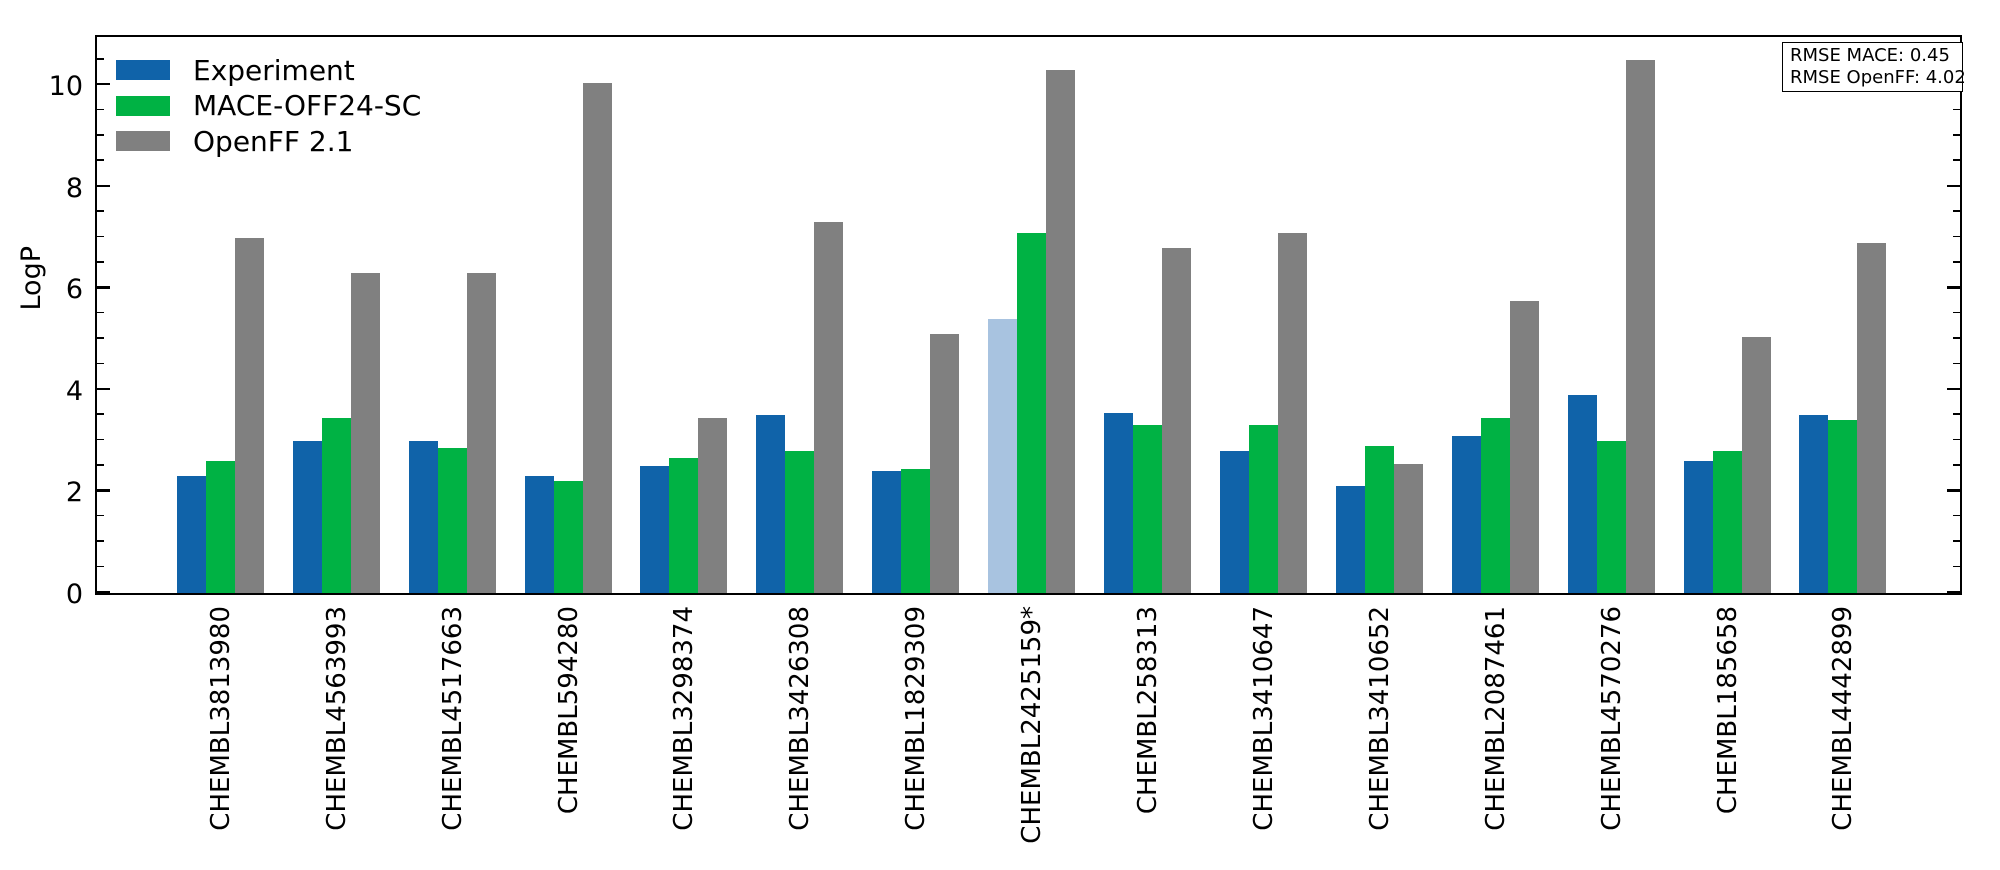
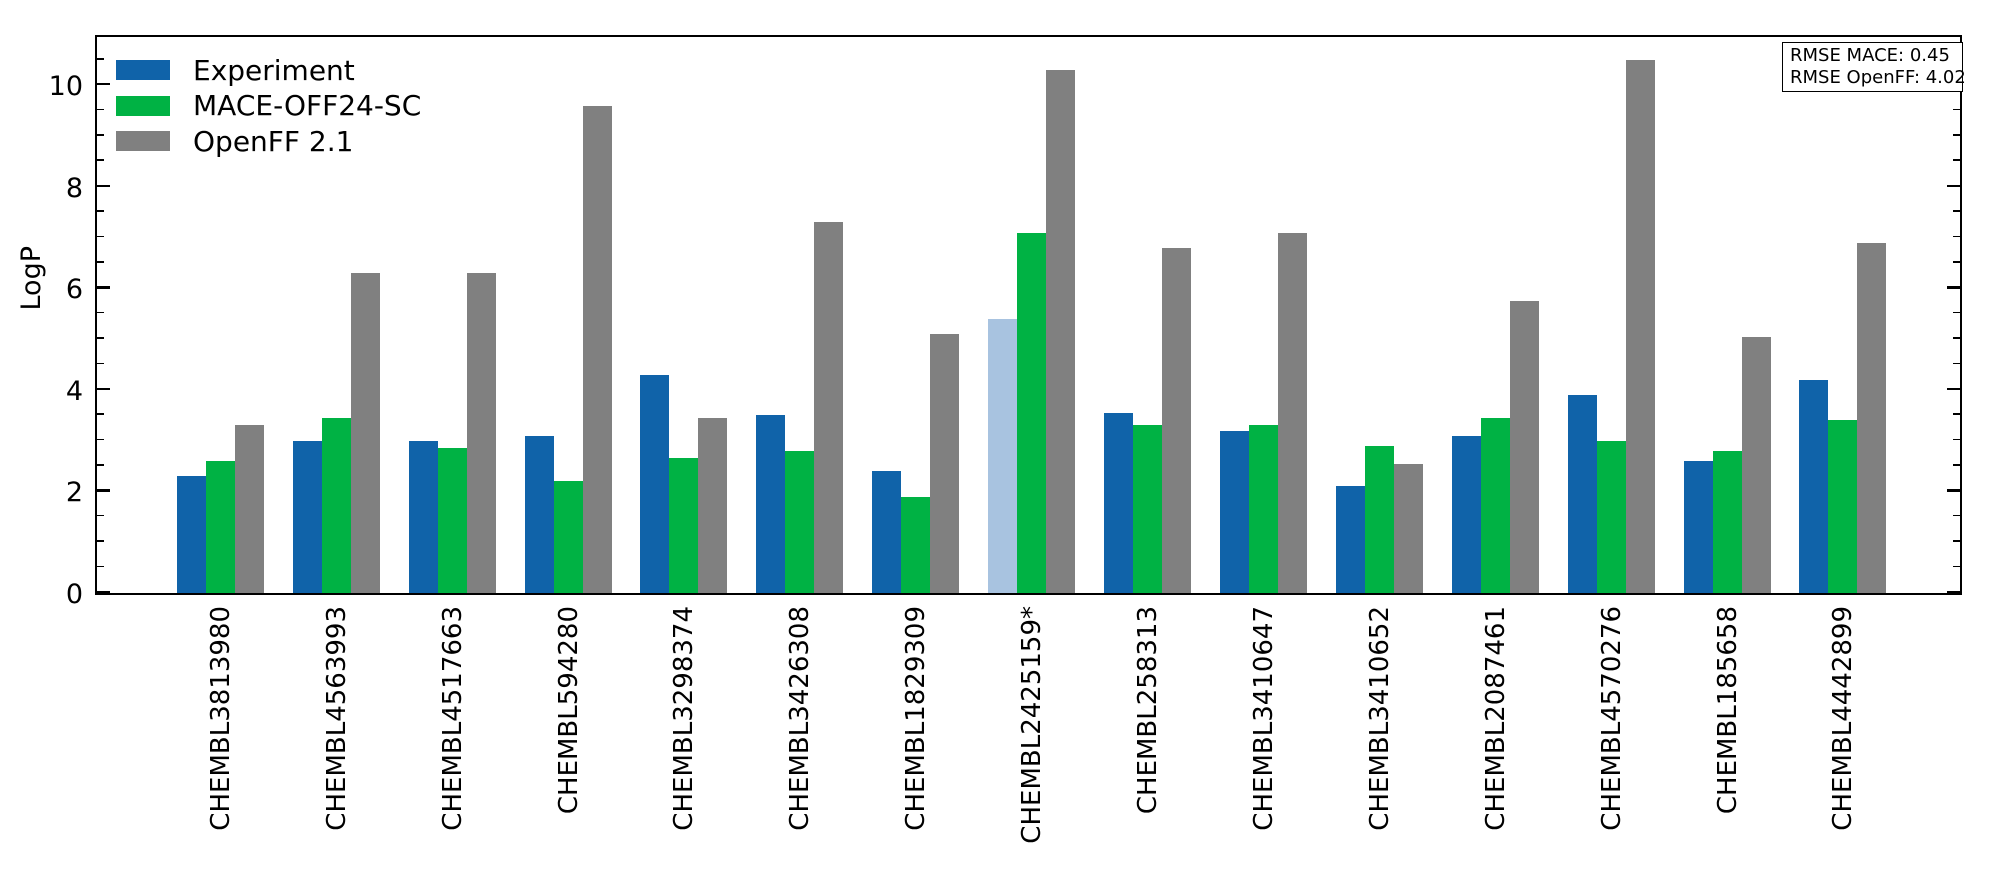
OpenFF 2.1/CHEMBL3813980: 7.0 -> 3.3
Experiment/CHEMBL594280: 2.3 -> 3.1
OpenFF 2.1/CHEMBL594280: 10.1 -> 9.6
Experiment/CHEMBL3298374: 2.5 -> 4.3
MACE-OFF24-SC/CHEMBL1829309: 2.5 -> 1.9
Experiment/CHEMBL3410647: 2.8 -> 3.2
Experiment/CHEMBL4442899: 3.5 -> 4.2
